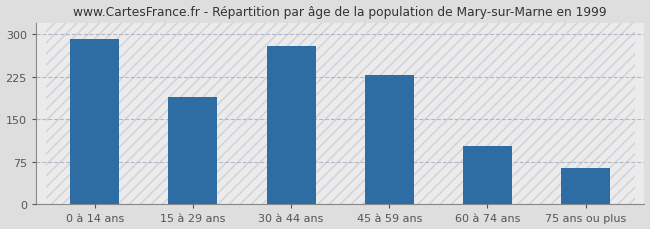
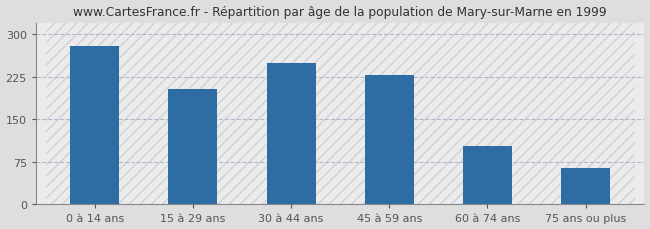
0 à 14 ans: 292 -> 280
15 à 29 ans: 190 -> 204
30 à 44 ans: 280 -> 250
